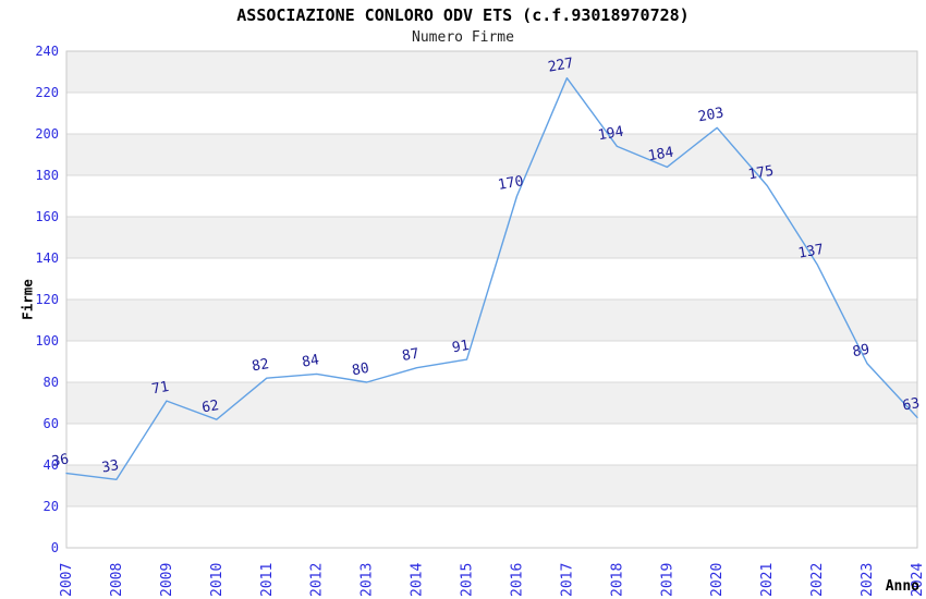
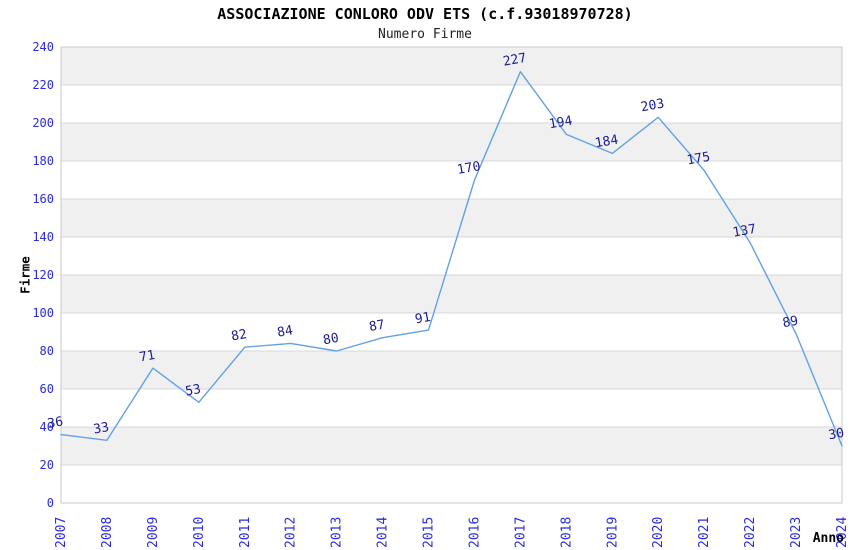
2010: 62 -> 53
2024: 63 -> 30
